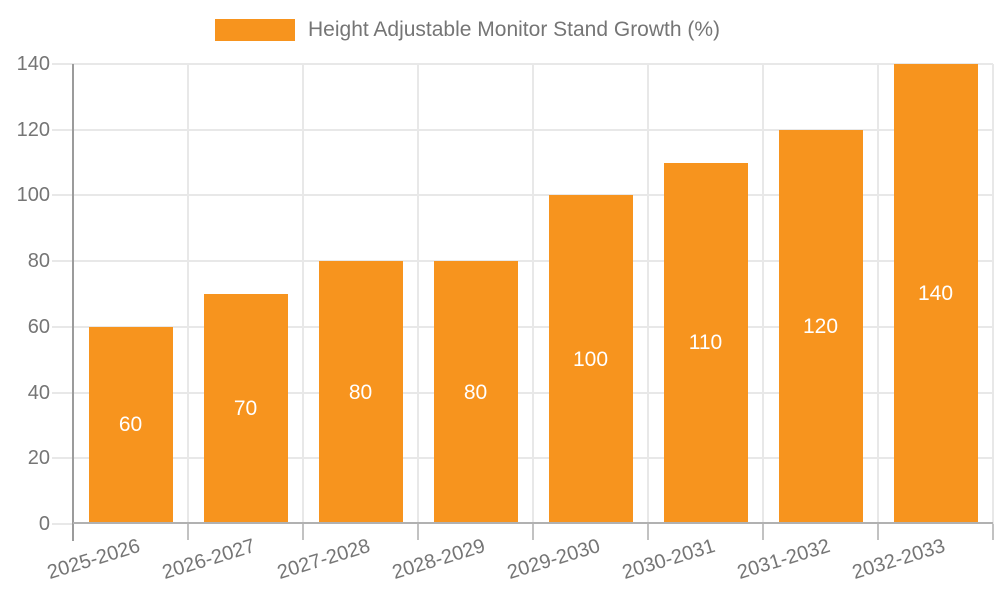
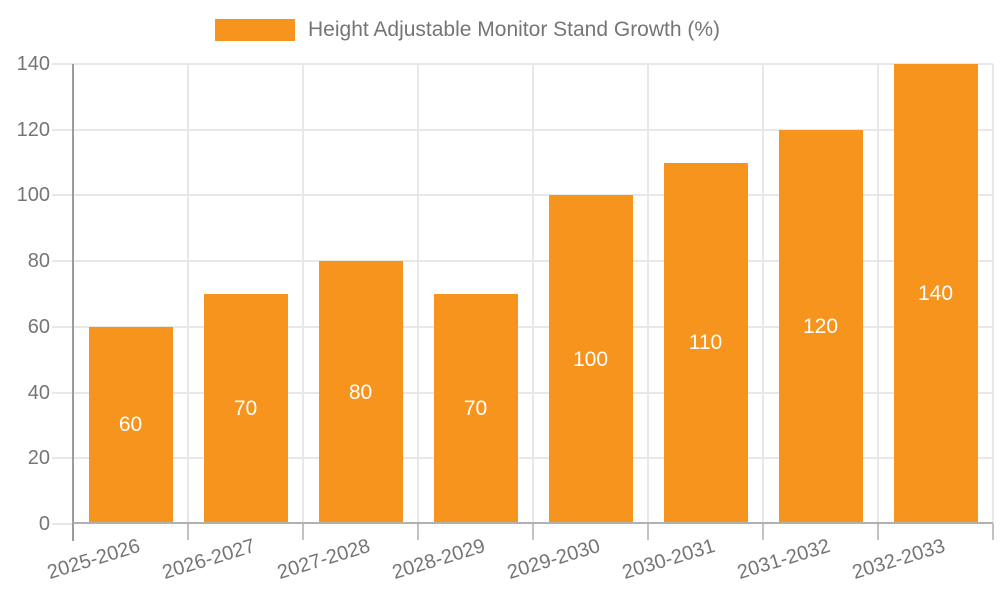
2028-2029: 80 -> 70
